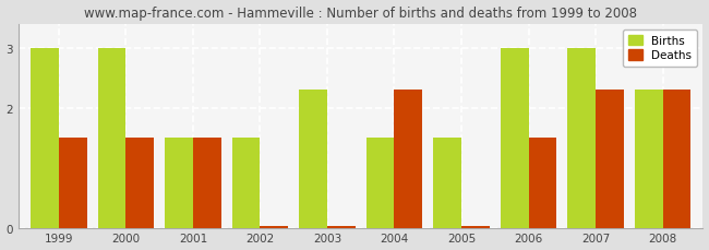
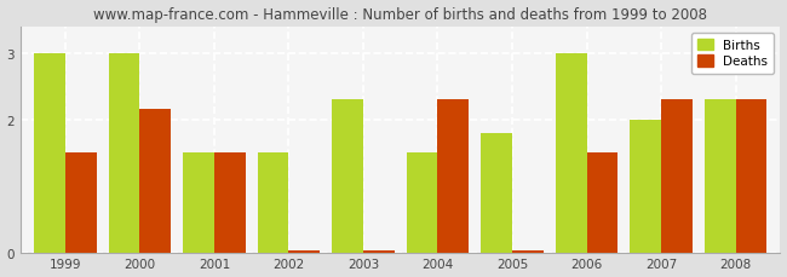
Deaths/2000: 1.50 -> 2.16
Births/2005: 1.5 -> 1.8
Births/2007: 3.0 -> 2.0
